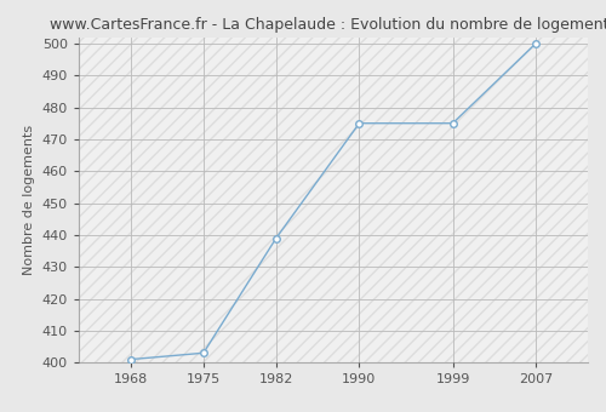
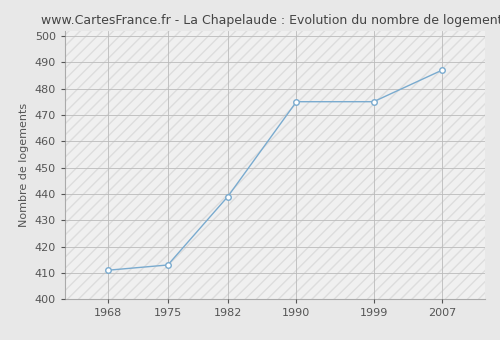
1968: 401 -> 411
1975: 403 -> 413
2007: 500 -> 487
